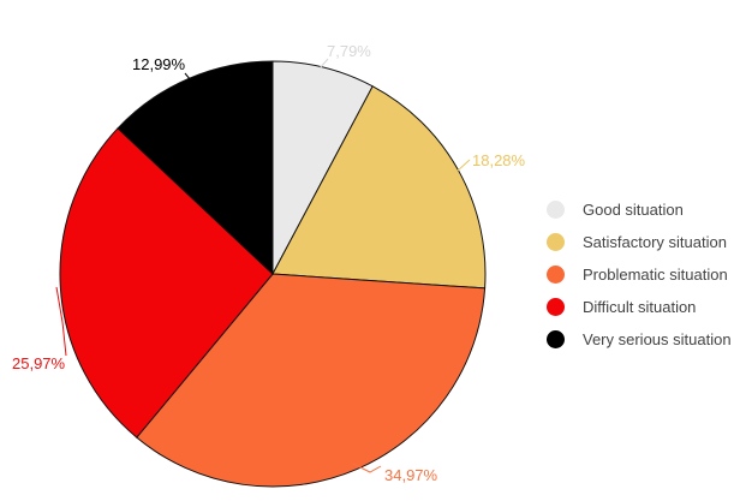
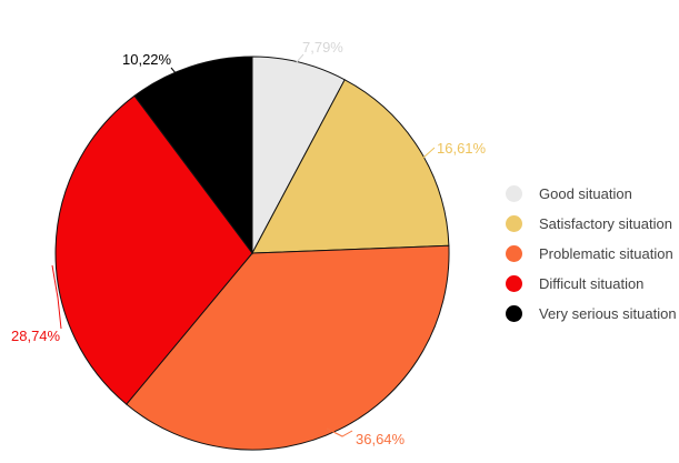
Satisfactory situation: 18,28% -> 16,61%
Problematic situation: 34,97% -> 36,64%
Difficult situation: 25,97% -> 28,74%
Very serious situation: 12,99% -> 10,22%
